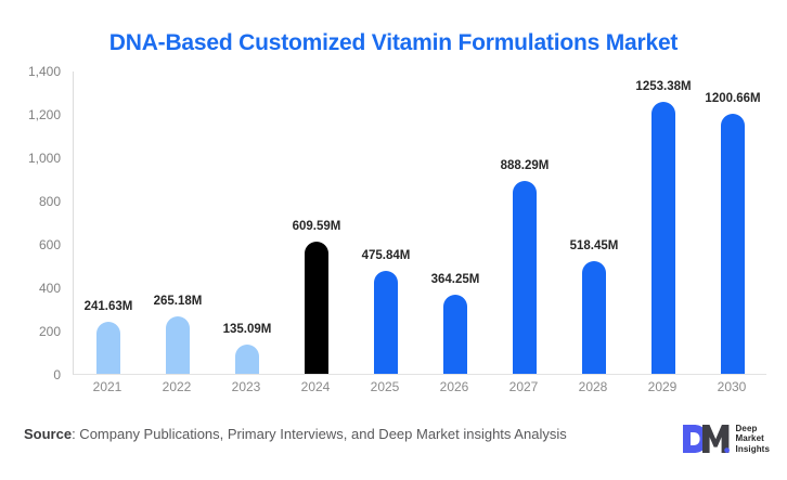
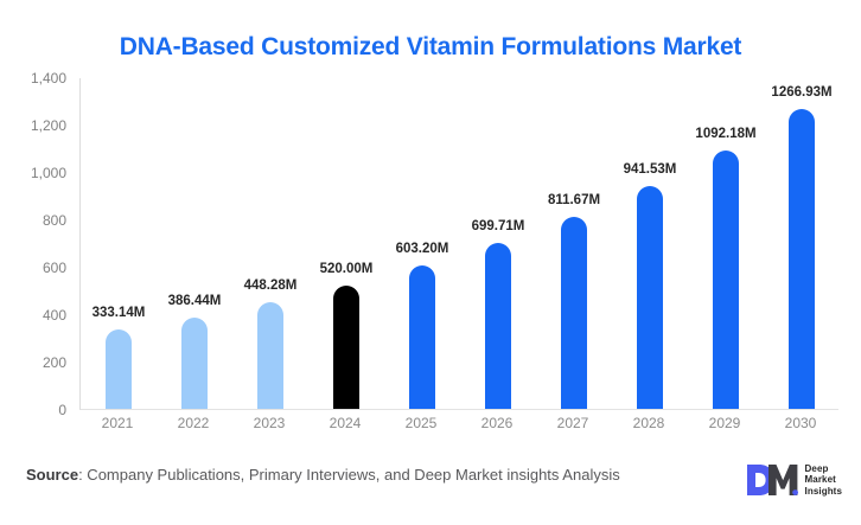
2021: 241.63M -> 333.14M
2022: 265.18M -> 386.44M
2023: 135.09M -> 448.28M
2024: 609.59M -> 520.00M
2025: 475.84M -> 603.20M
2026: 364.25M -> 699.71M
2027: 888.29M -> 811.67M
2028: 518.45M -> 941.53M
2029: 1253.38M -> 1092.18M
2030: 1200.66M -> 1266.93M
